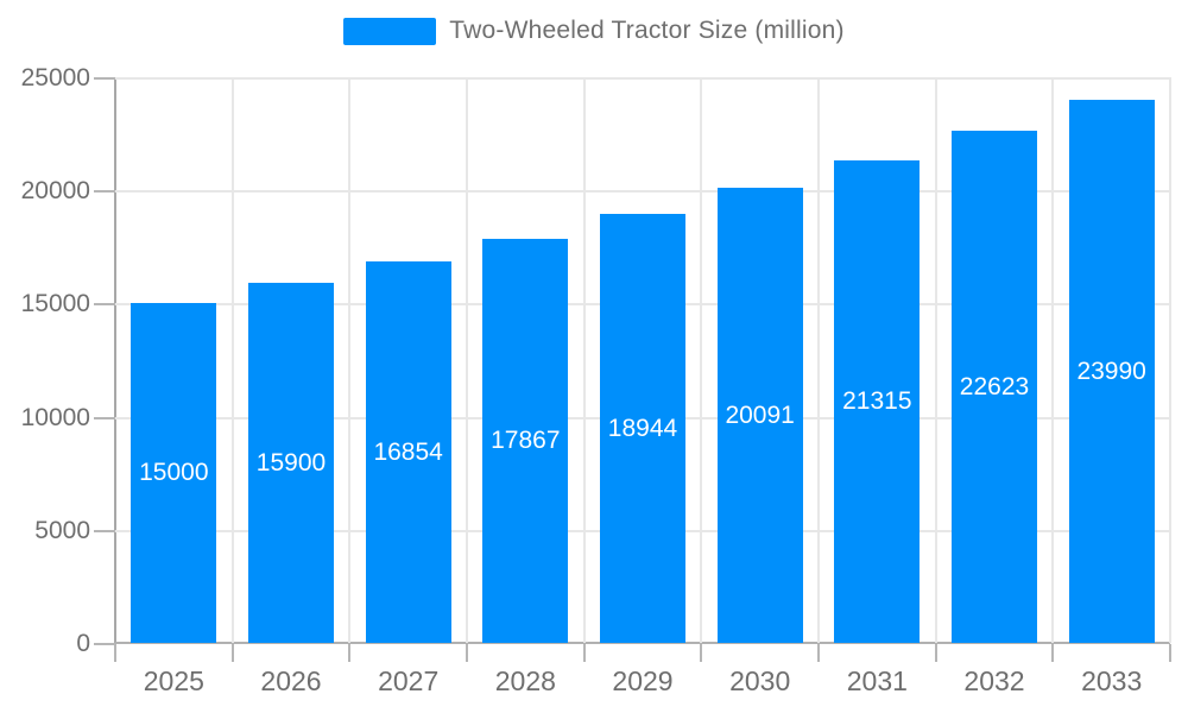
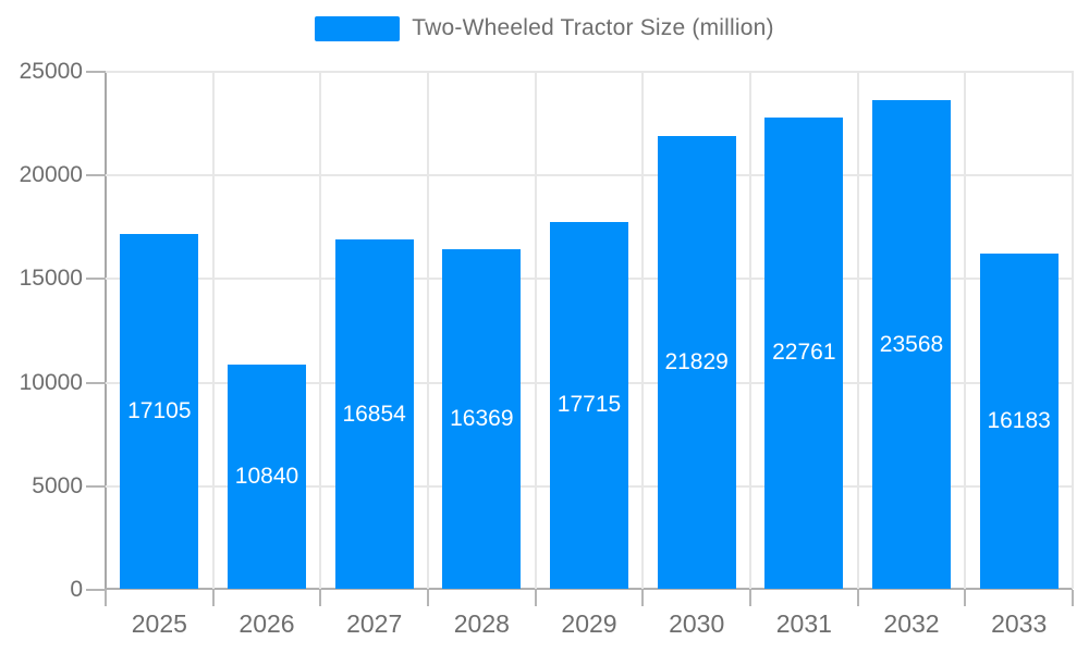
2025: 15000 -> 17105
2026: 15900 -> 10840
2028: 17867 -> 16369
2029: 18944 -> 17715
2030: 20091 -> 21829
2031: 21315 -> 22761
2032: 22623 -> 23568
2033: 23990 -> 16183
